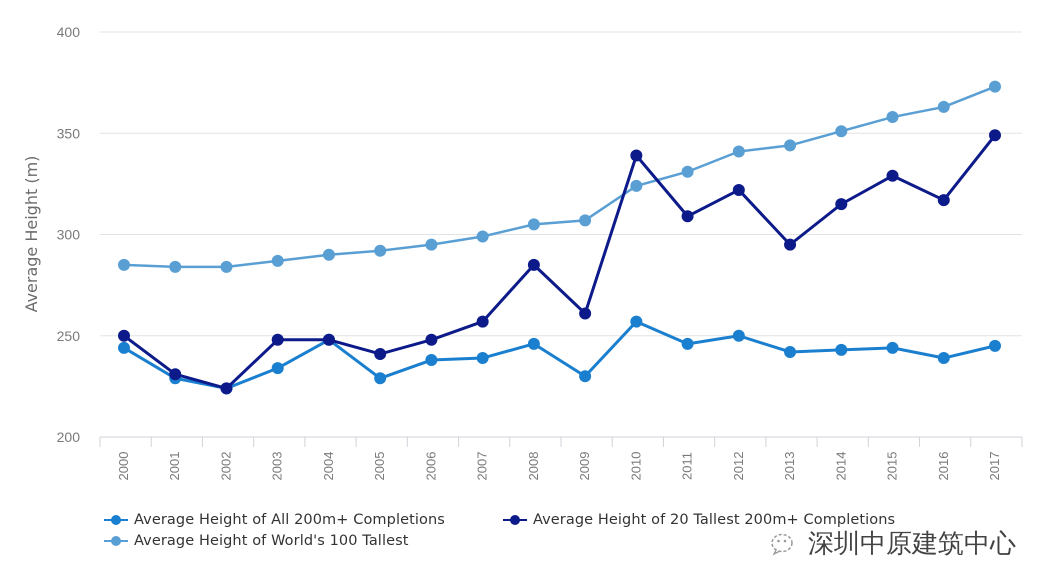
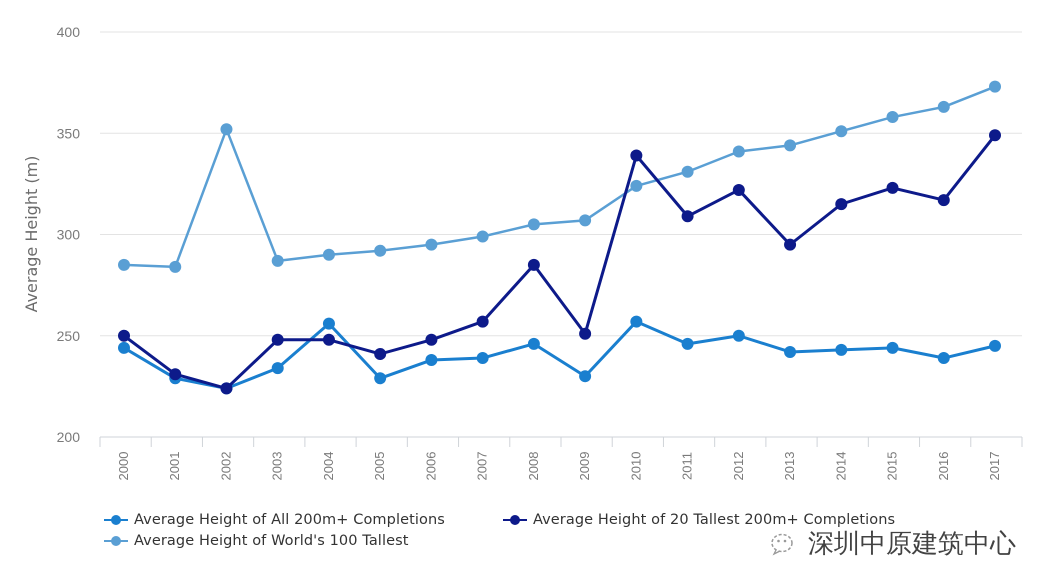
Average Height of World's 100 Tallest/2002: 284 -> 352
Average Height of All 200m+ Completions/2004: 248 -> 256
Average Height of 20 Tallest 200m+ Completions/2009: 261 -> 251
Average Height of 20 Tallest 200m+ Completions/2015: 329 -> 323
